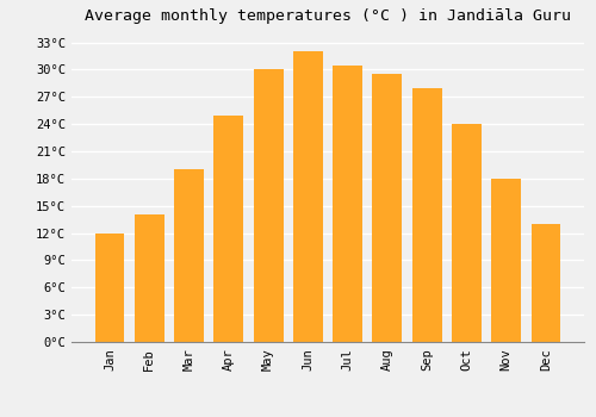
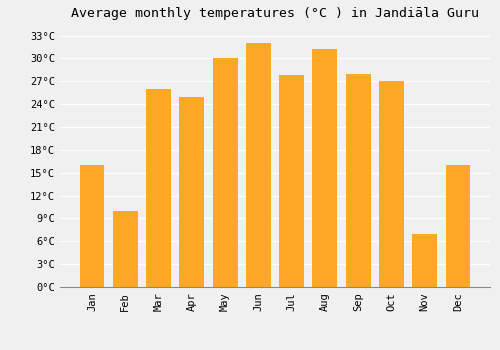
Jan: 12.0°C -> 16.0°C
Feb: 14.0°C -> 10.0°C
Mar: 19.0°C -> 26.0°C
Jul: 30.5°C -> 27.8°C
Aug: 29.5°C -> 31.2°C
Oct: 24.0°C -> 27.0°C
Nov: 18.0°C -> 7.0°C
Dec: 13.0°C -> 16.0°C
